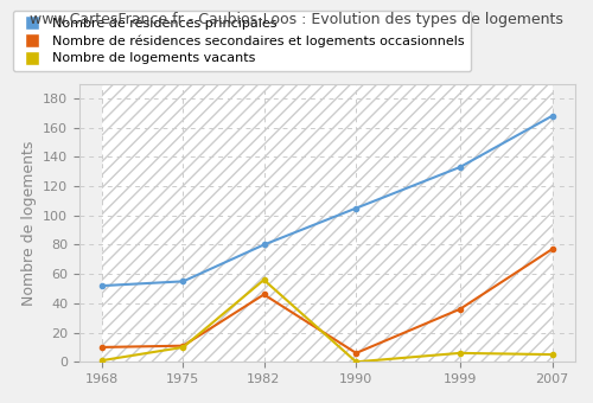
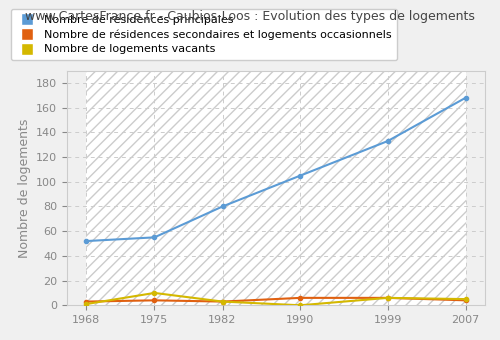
Nombre de résidences secondaires et logements occasionnels/1968: 10 -> 3
Nombre de résidences secondaires et logements occasionnels/1975: 11 -> 4
Nombre de résidences secondaires et logements occasionnels/1982: 46 -> 3
Nombre de logements vacants/1982: 56 -> 3
Nombre de résidences secondaires et logements occasionnels/1999: 36 -> 6
Nombre de résidences secondaires et logements occasionnels/2007: 77 -> 4
